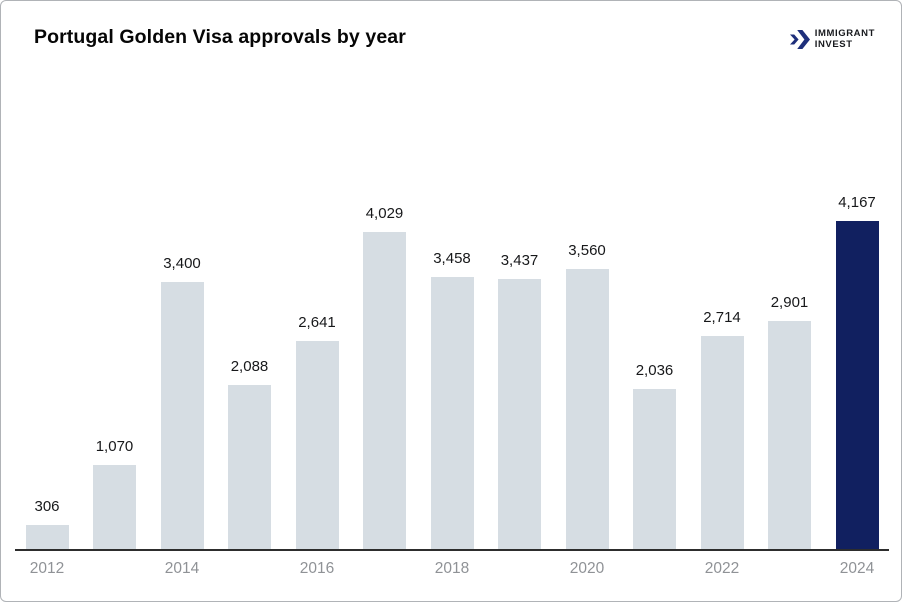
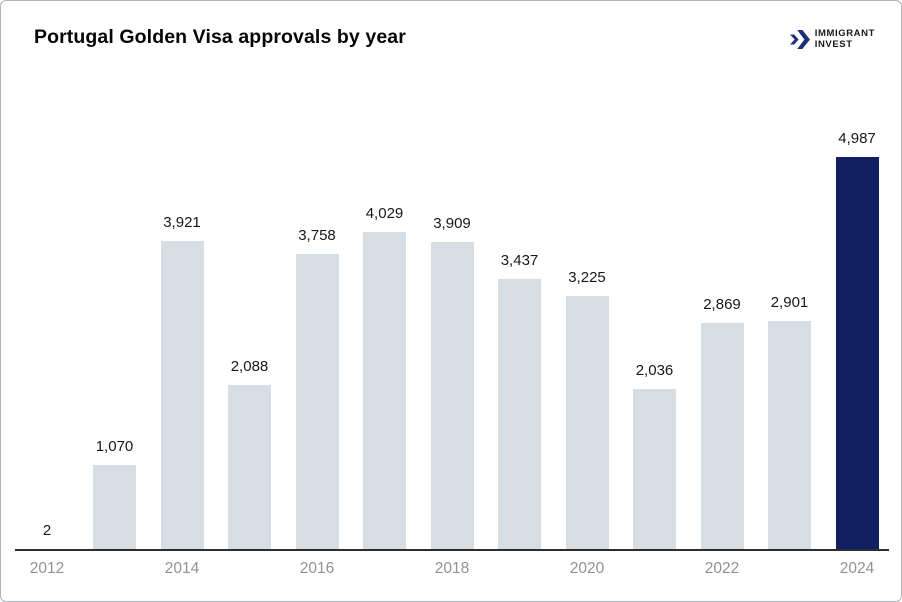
2012: 306 -> 2
2014: 3,400 -> 3,921
2016: 2,641 -> 3,758
2018: 3,458 -> 3,909
2020: 3,560 -> 3,225
2022: 2,714 -> 2,869
2024: 4,167 -> 4,987
